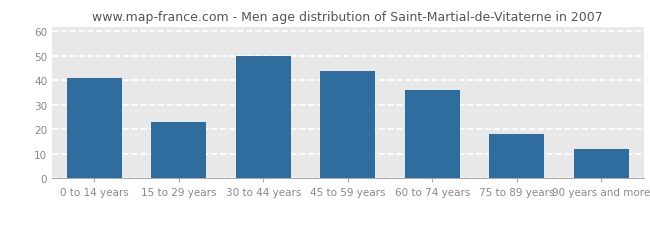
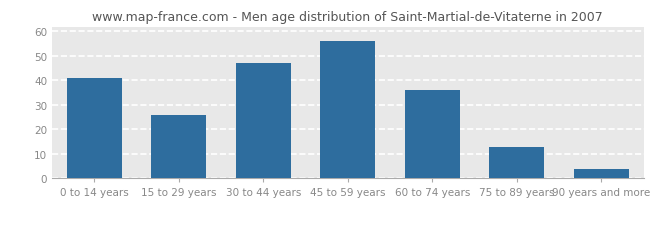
15 to 29 years: 23 -> 26
30 to 44 years: 50 -> 47
45 to 59 years: 44 -> 56
75 to 89 years: 18 -> 13
90 years and more: 12 -> 4
